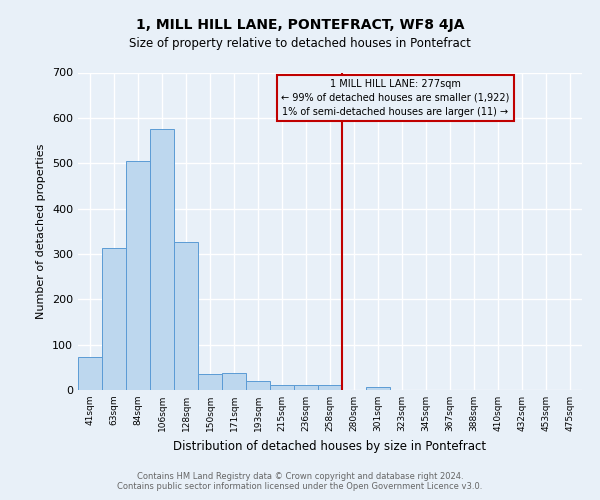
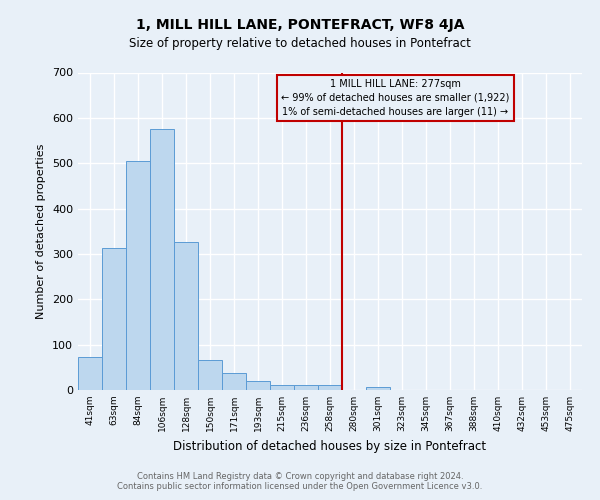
150sqm: 35 -> 67
